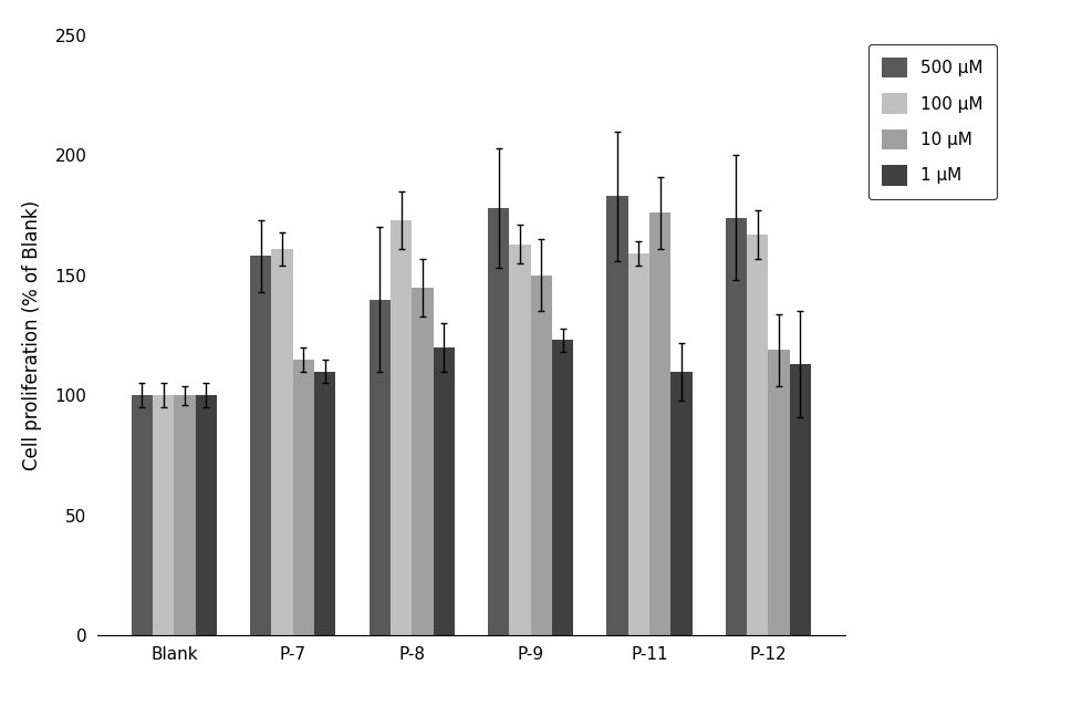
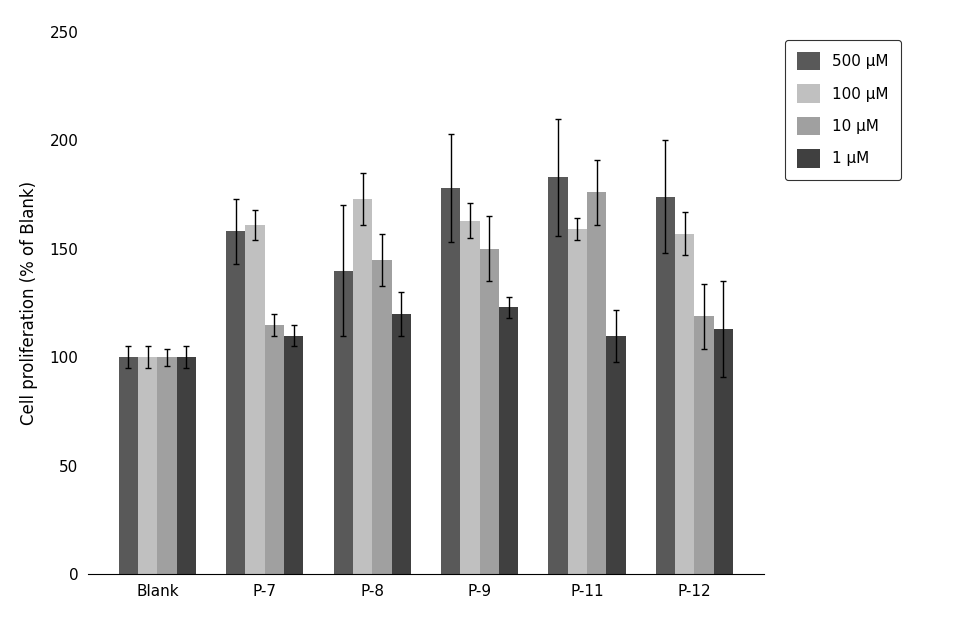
100 μM/P-12: 167 -> 157
